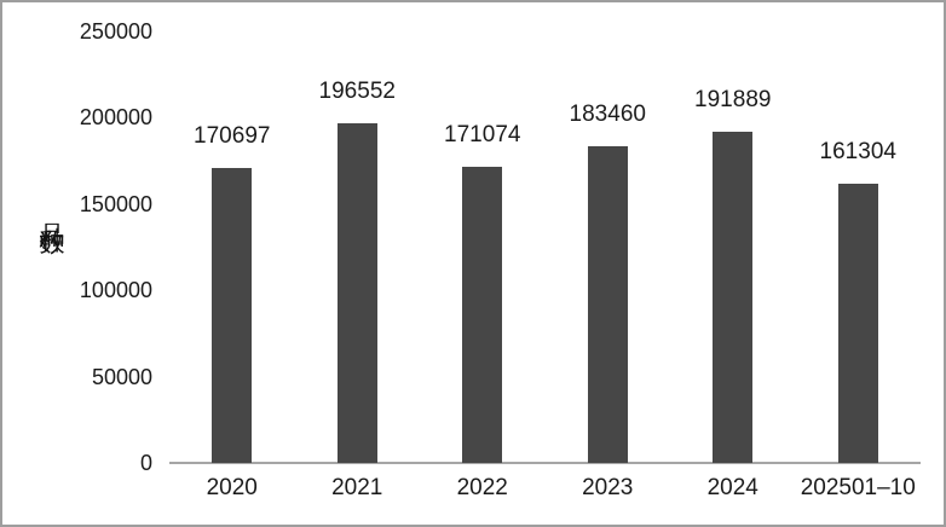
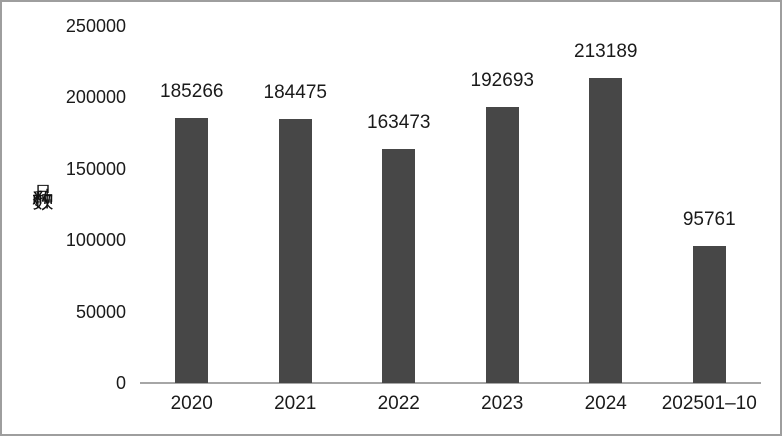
2020: 170697 -> 185266
2021: 196552 -> 184475
2022: 171074 -> 163473
2023: 183460 -> 192693
2024: 191889 -> 213189
202501–10: 161304 -> 95761
